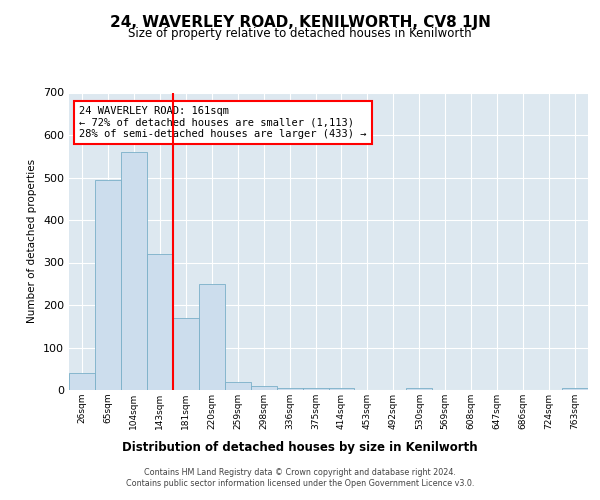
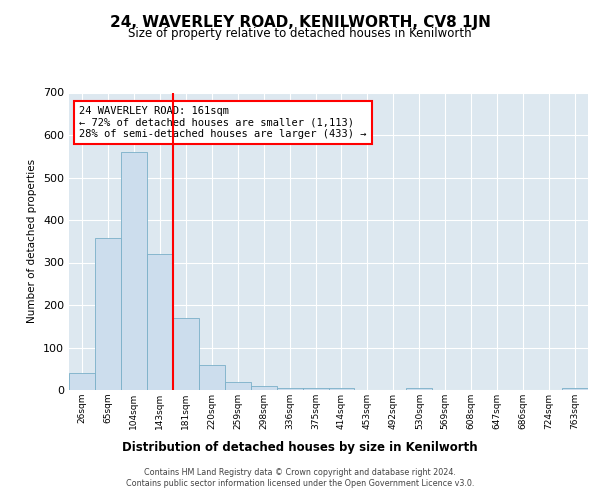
65sqm: 495 -> 357
220sqm: 250 -> 60
